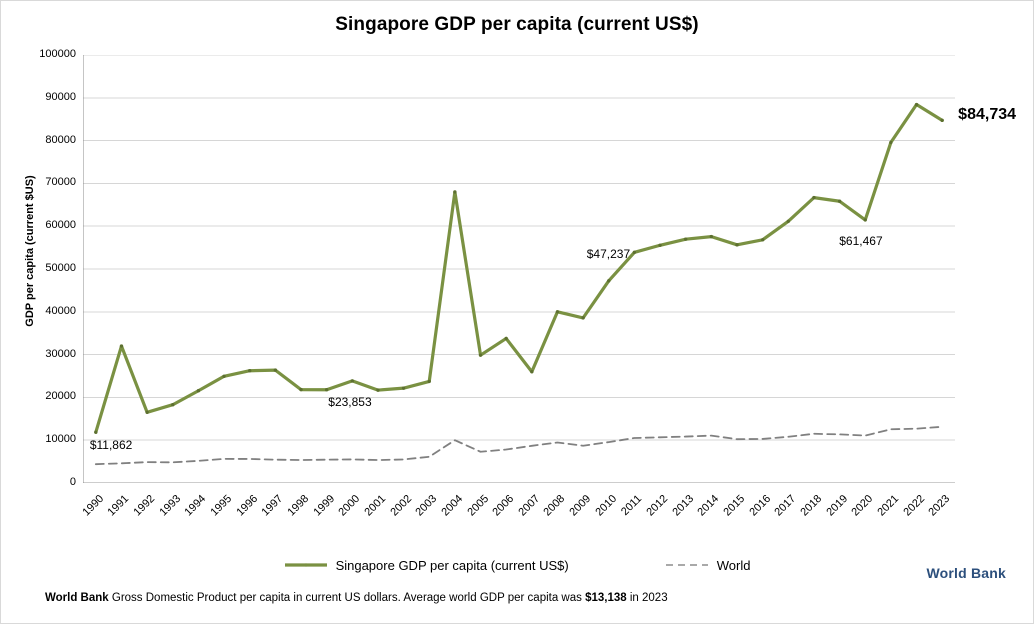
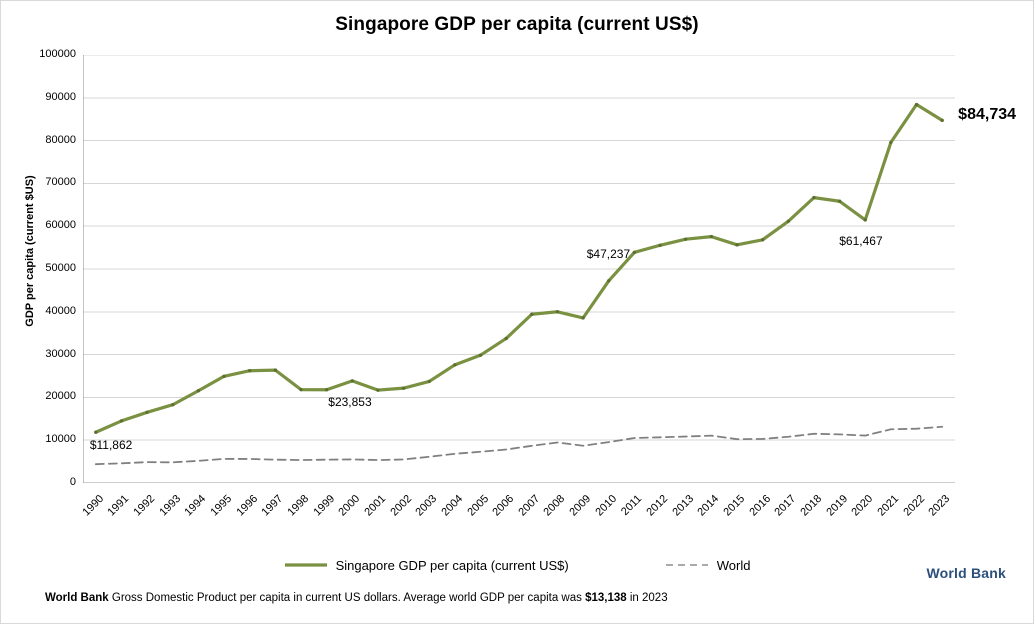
Singapore GDP per capita (current US$)/1991: 32000 -> 15000
Singapore GDP per capita (current US$)/2004: 68000 -> 28000
World/2004: 10000 -> 7000
Singapore GDP per capita (current US$)/2007: 26000 -> 39000
